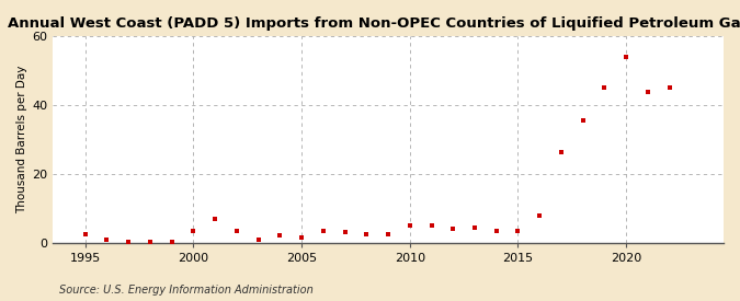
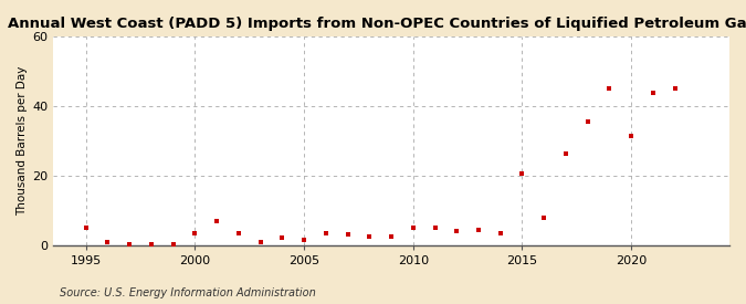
1995: 2.5 -> 5.0
2015: 3.5 -> 20.5
2020: 54.0 -> 31.5
